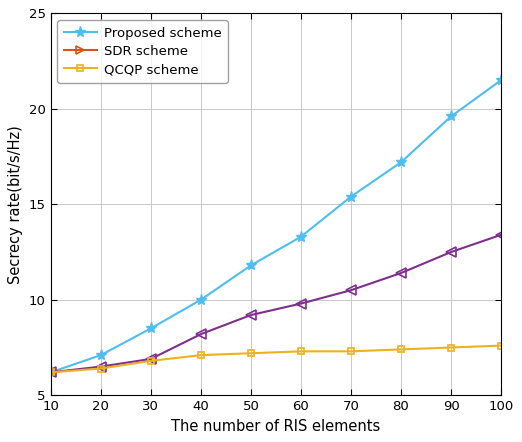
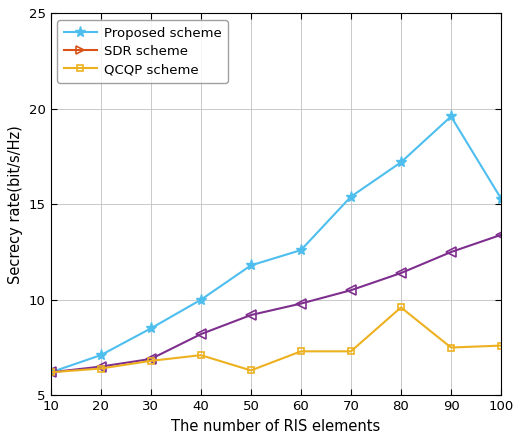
QCQP scheme/50: 7.2 -> 6.3
Proposed scheme/60: 13.3 -> 12.6
QCQP scheme/80: 7.4 -> 9.6
Proposed scheme/100: 21.5 -> 15.3
